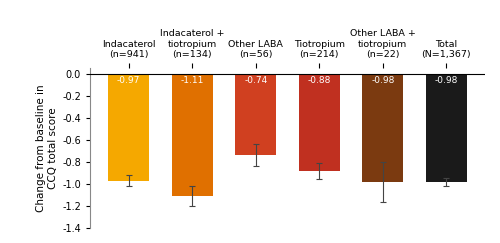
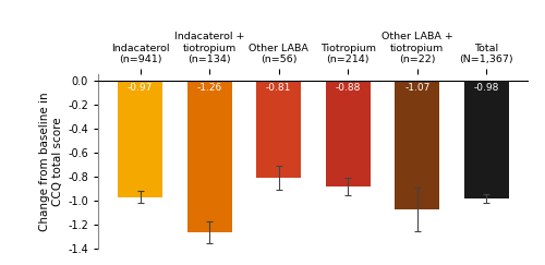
Indacaterol + tiotropium (n=134): -1.11 -> -1.26
Other LABA (n=56): -0.74 -> -0.81
Other LABA + tiotropium (n=22): -0.98 -> -1.07
